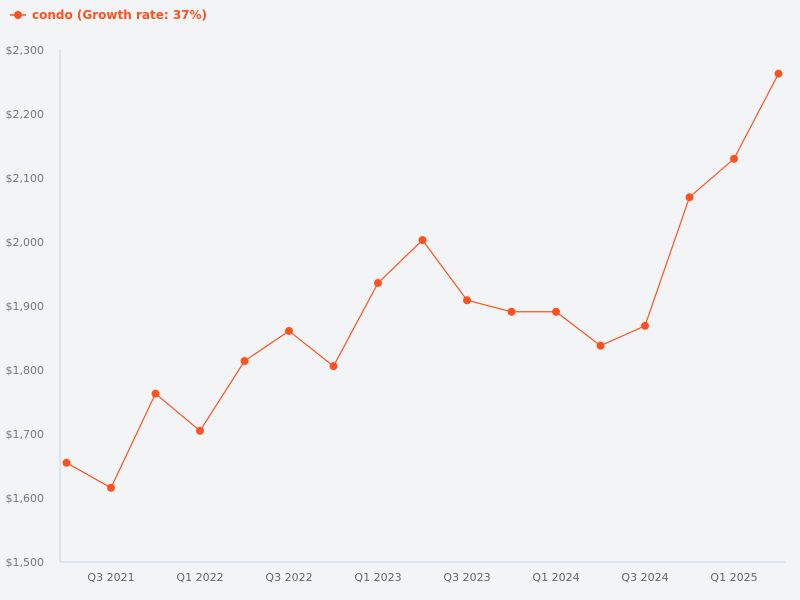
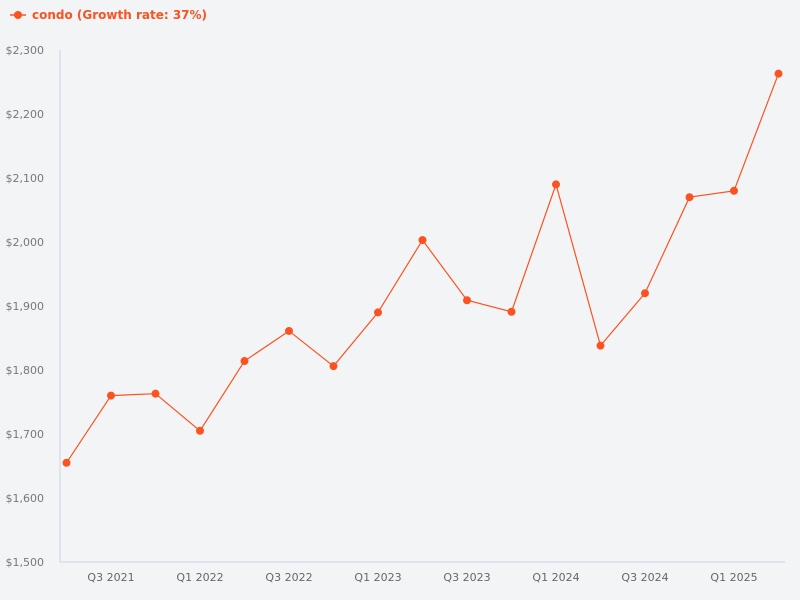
Q3 2021: $1620 -> $1760
Q1 2023: $1940 -> $1890
Q1 2024: $1890 -> $2090
Q3 2024: $1870 -> $1920
Q1 2025: $2130 -> $2080
